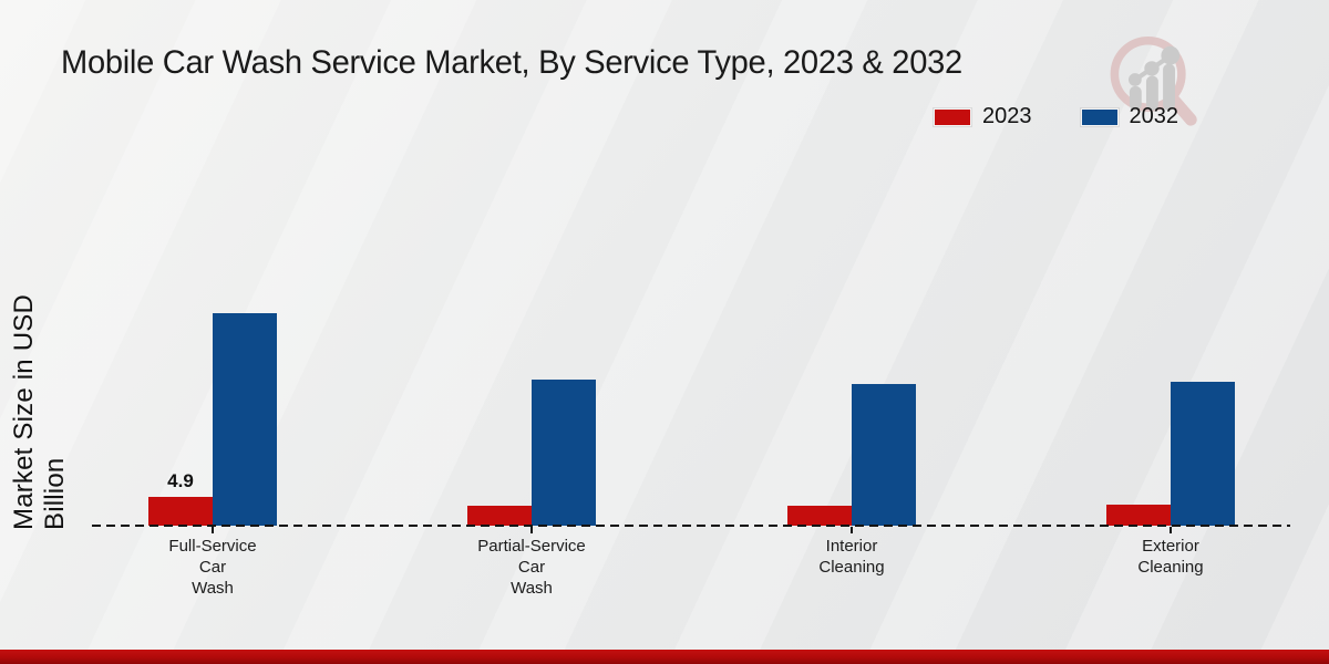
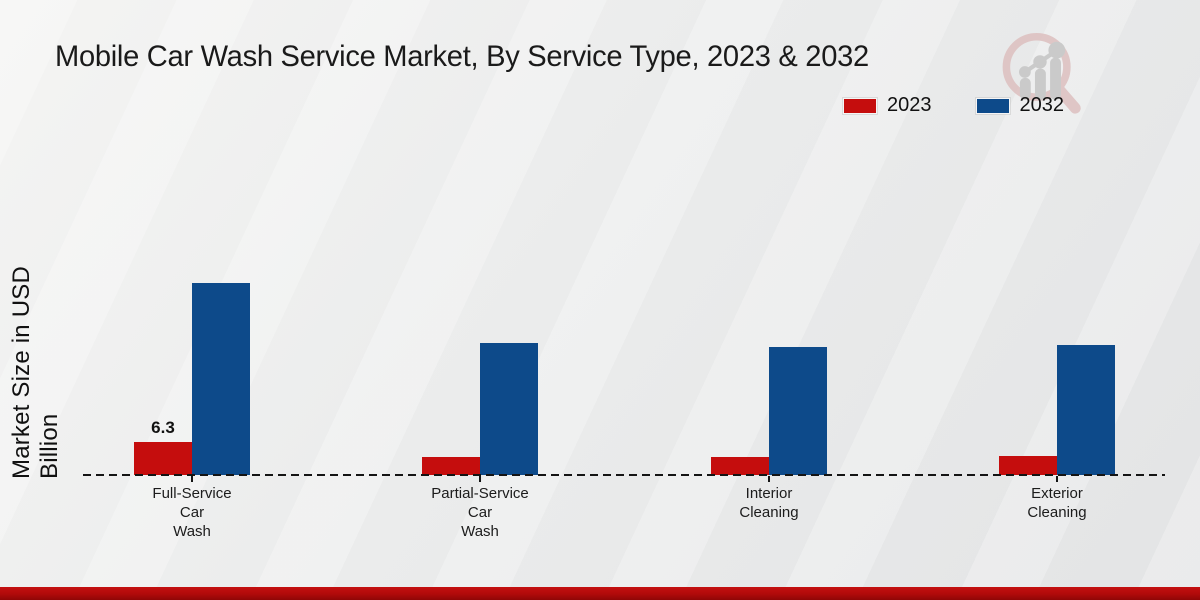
2023/Full-Service Car Wash: 4.9 -> 6.3
